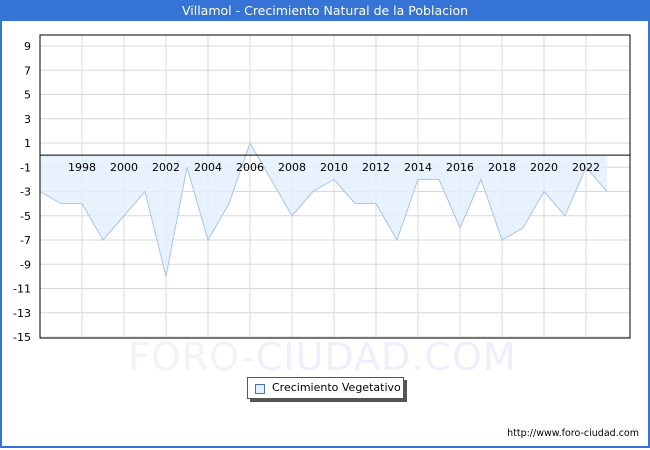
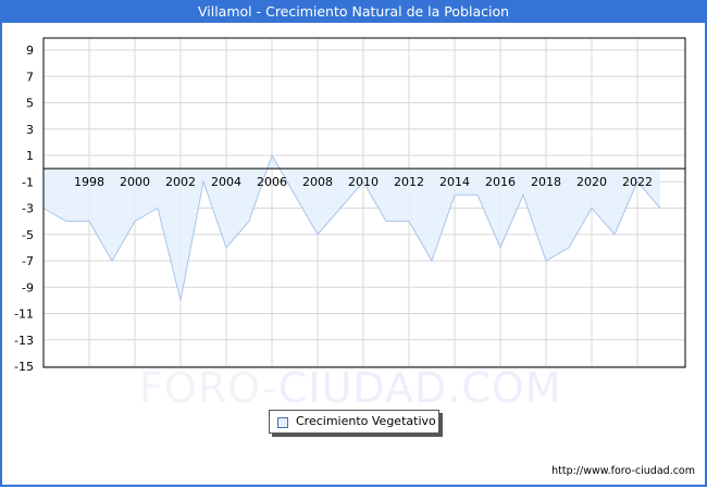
2000: -5 -> -4
2004: -7 -> -6
2010: -2 -> -1
